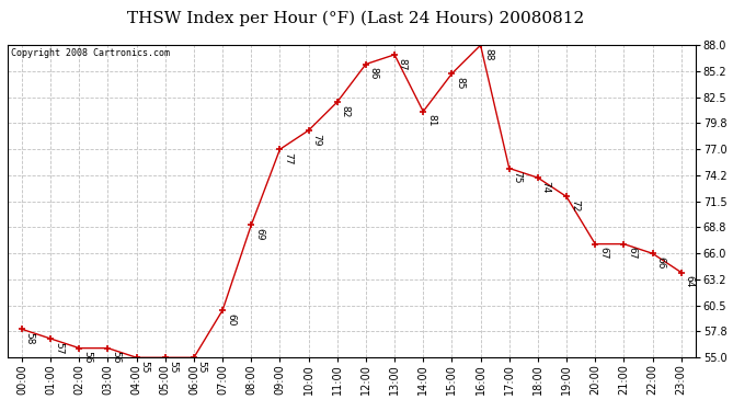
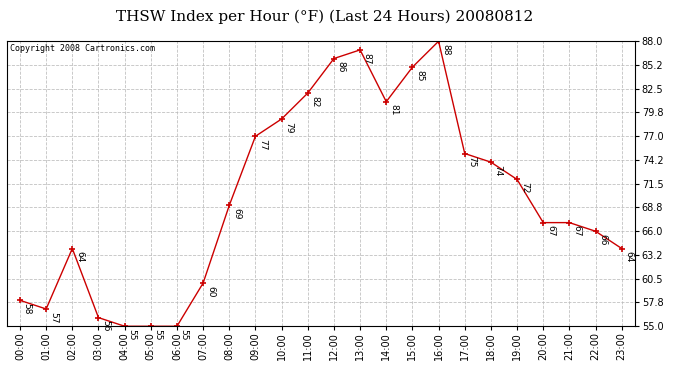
02:00: 56 -> 64
